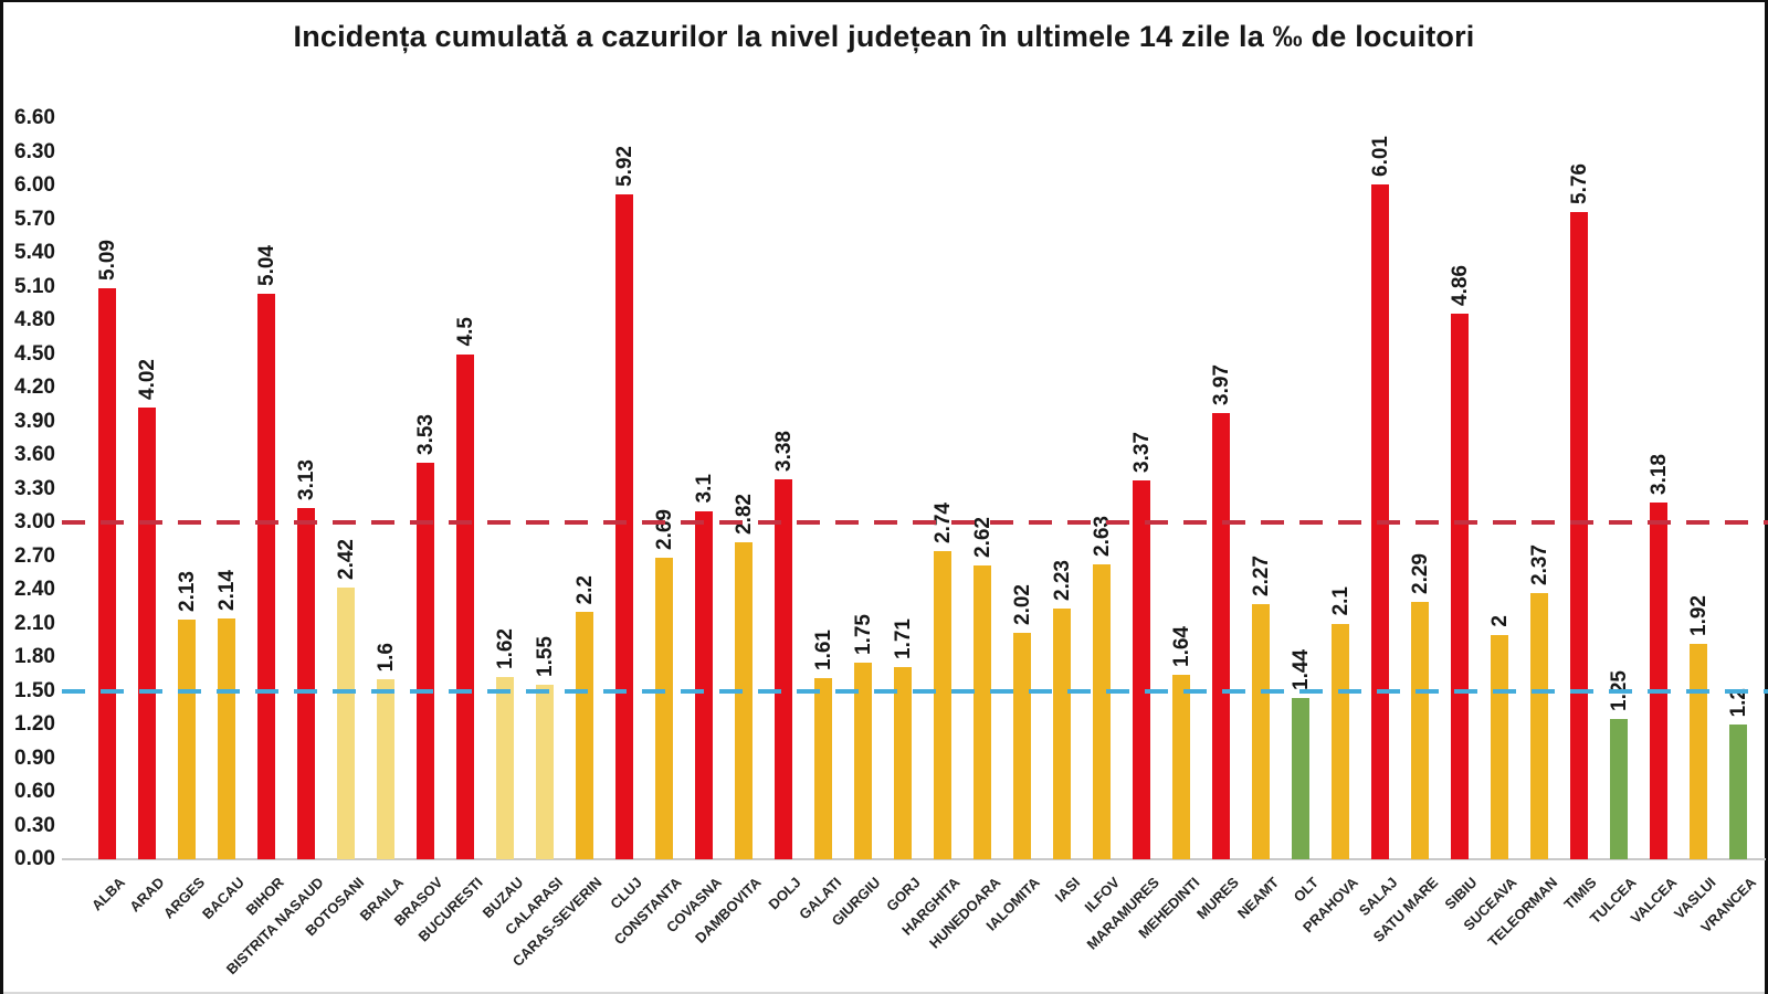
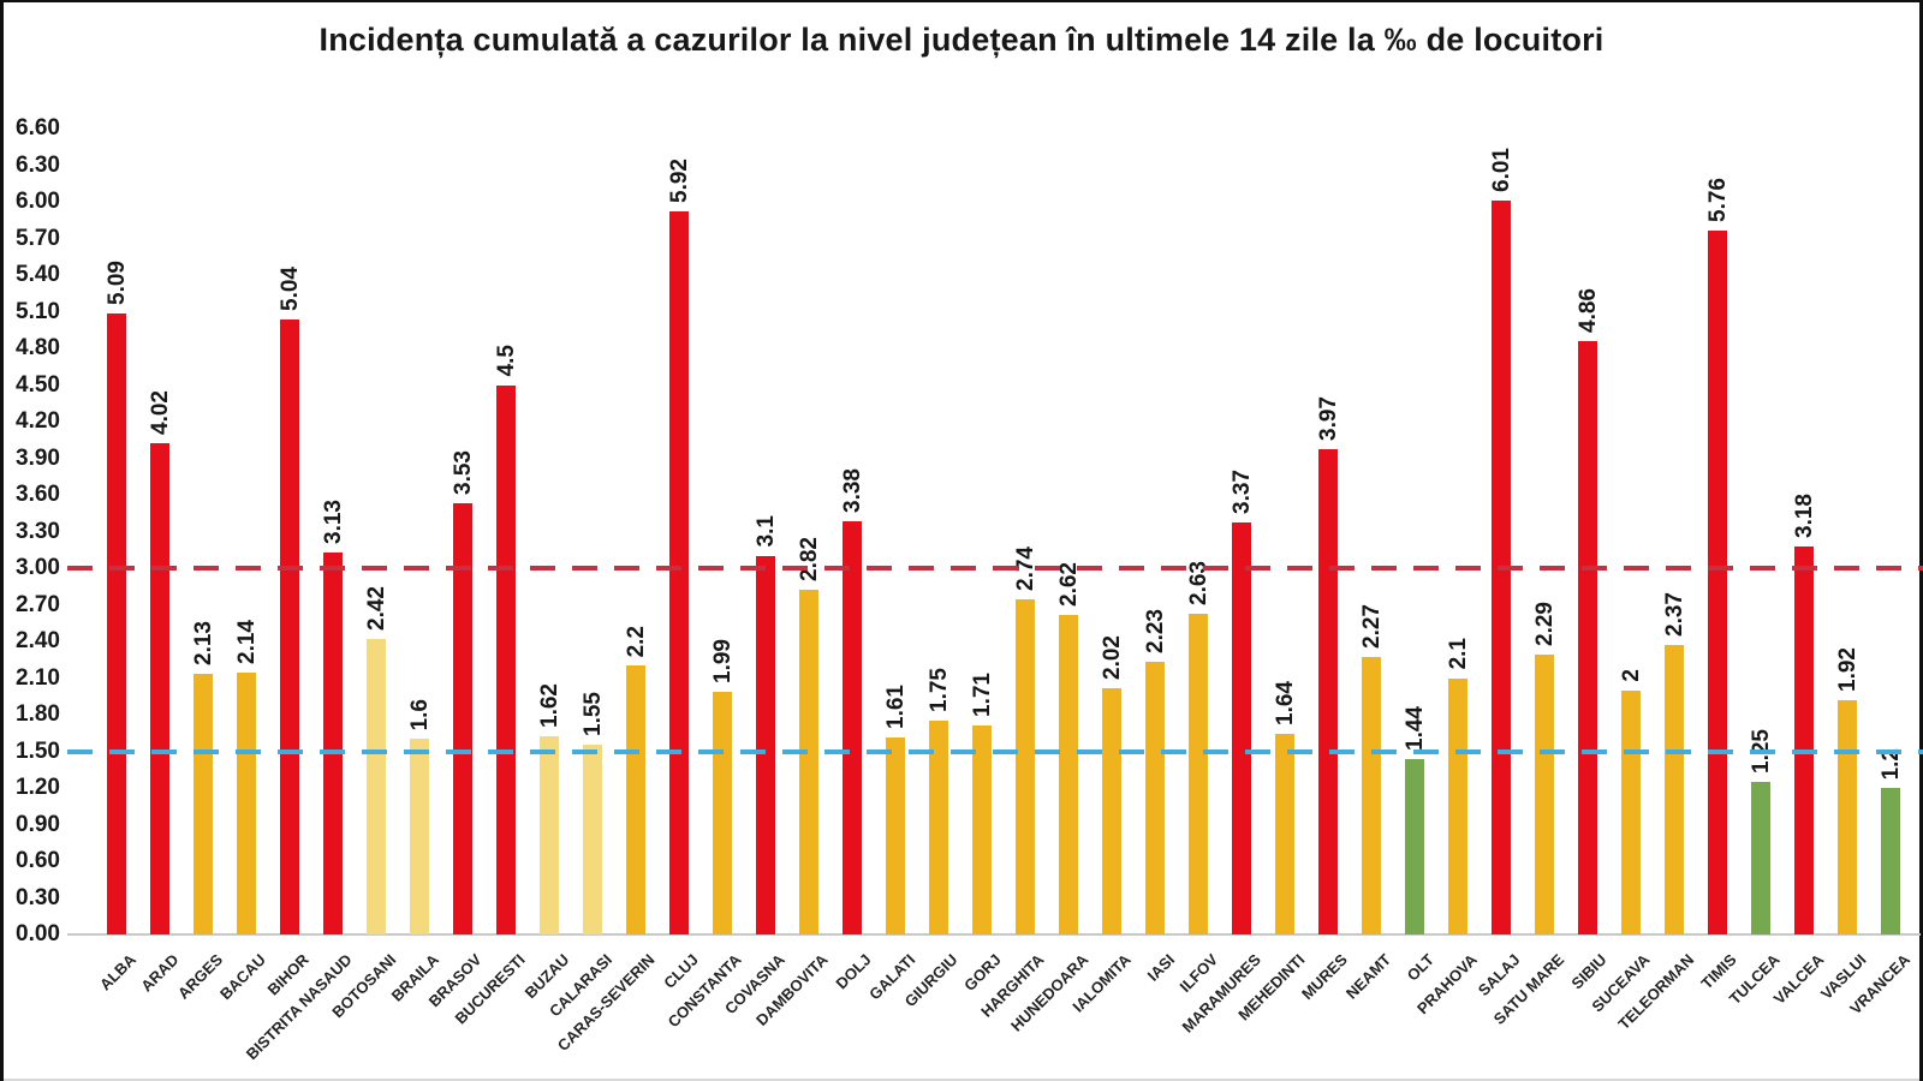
CONSTANTA: 2.69 -> 1.99
